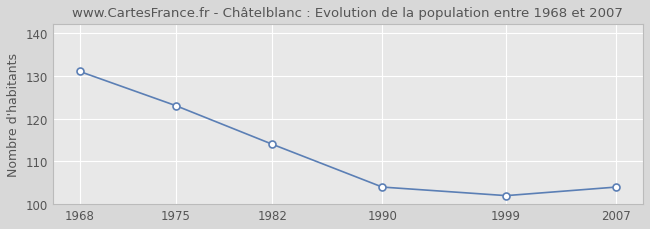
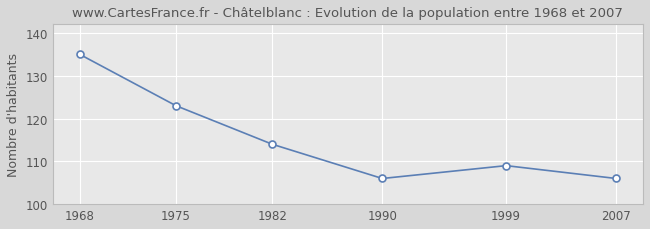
1968: 131 -> 135
1990: 104 -> 106
1999: 102 -> 109
2007: 104 -> 106
